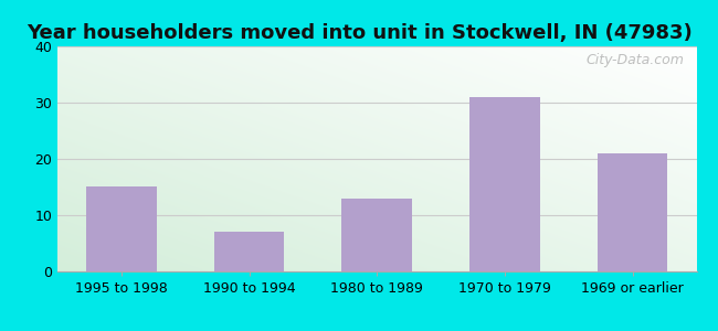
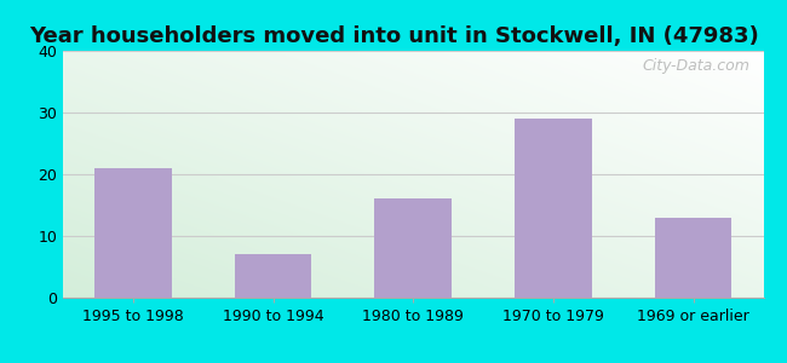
1995 to 1998: 15 -> 21
1980 to 1989: 13 -> 16
1970 to 1979: 31 -> 29
1969 or earlier: 21 -> 13
